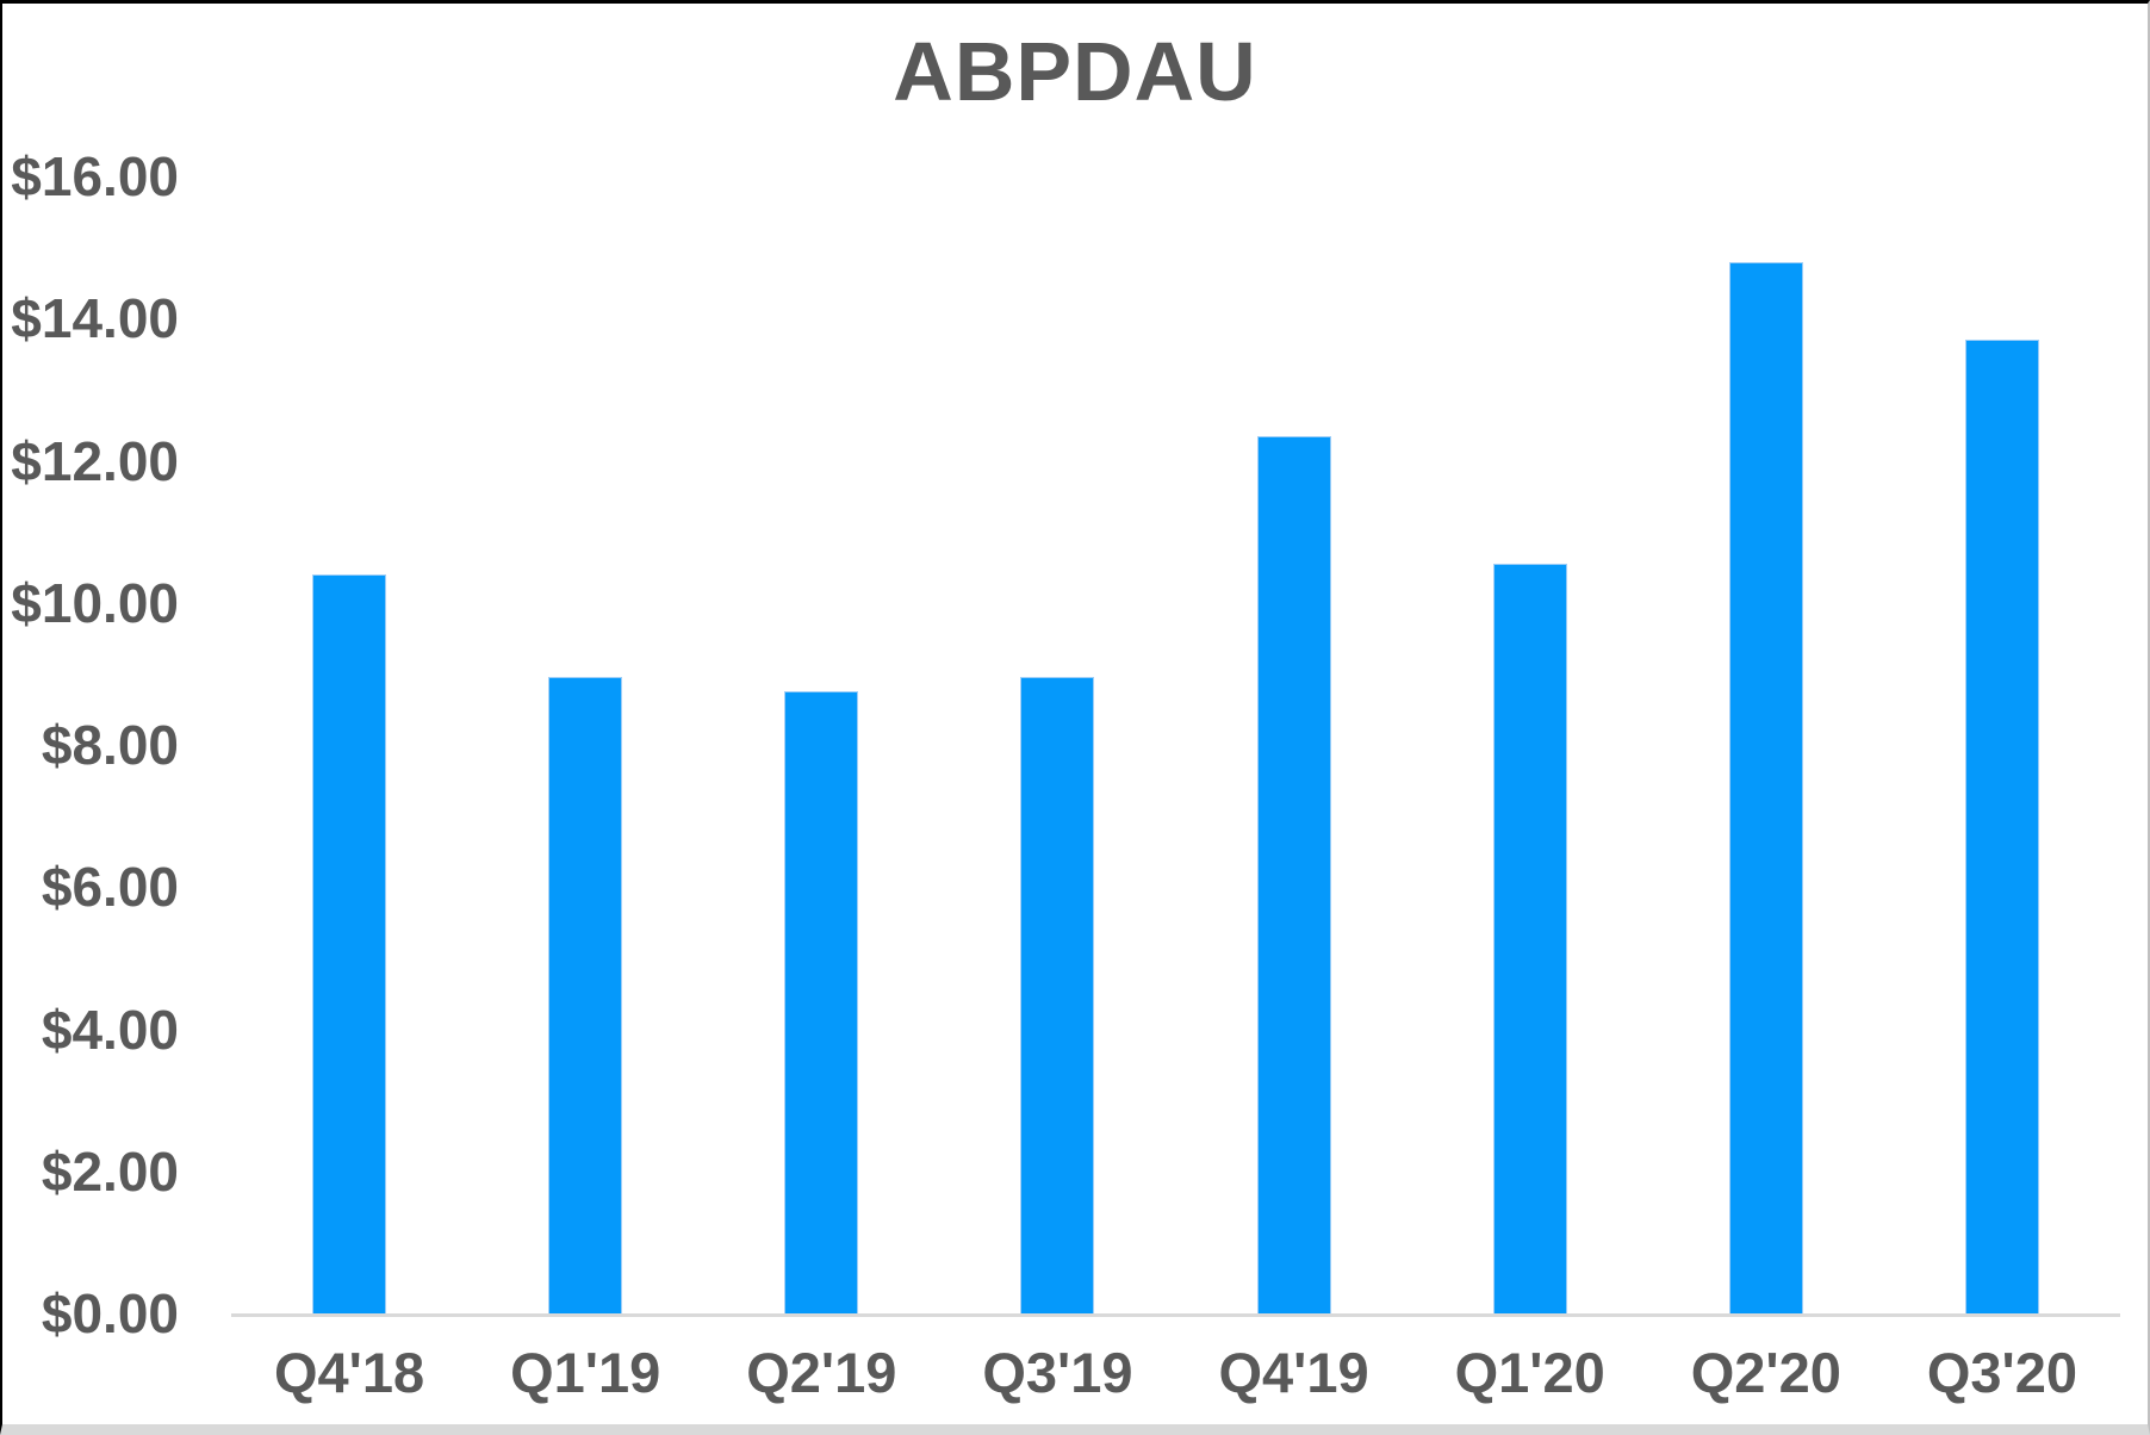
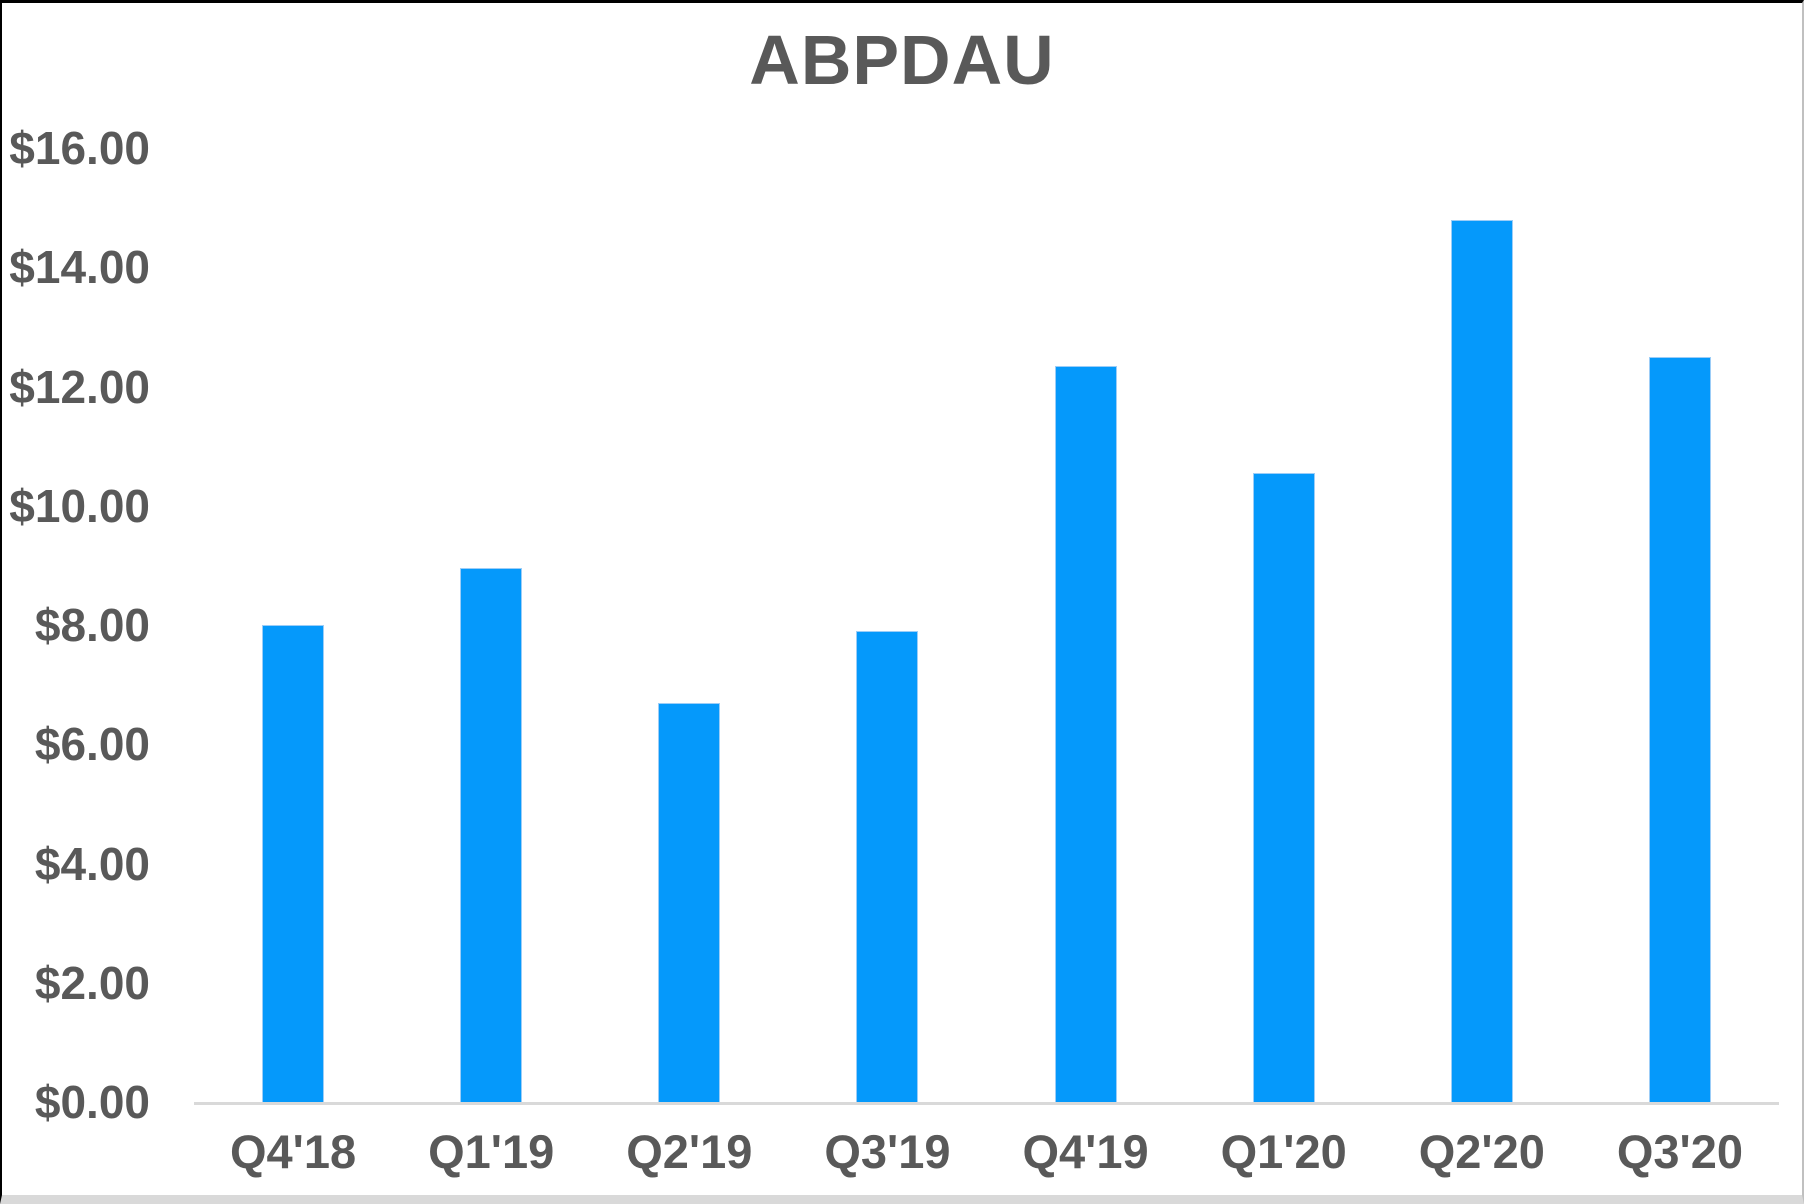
Q4'18: $10.4 -> $8.0
Q2'19: $8.8 -> $6.7
Q3'19: $8.9 -> $7.9
Q3'20: $13.7 -> $12.5
